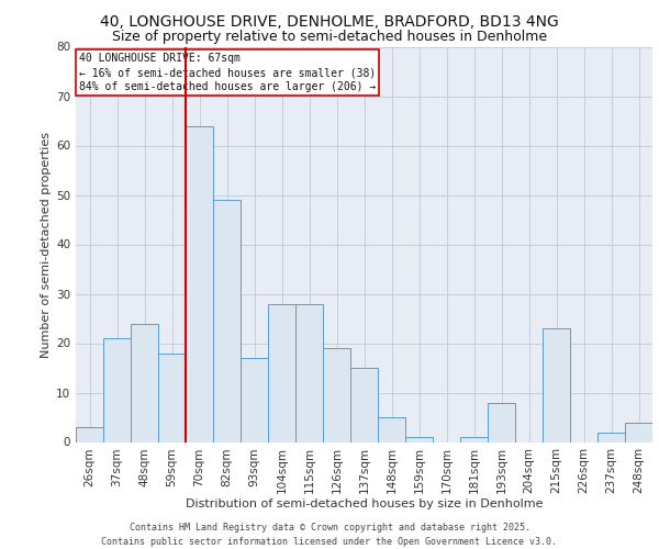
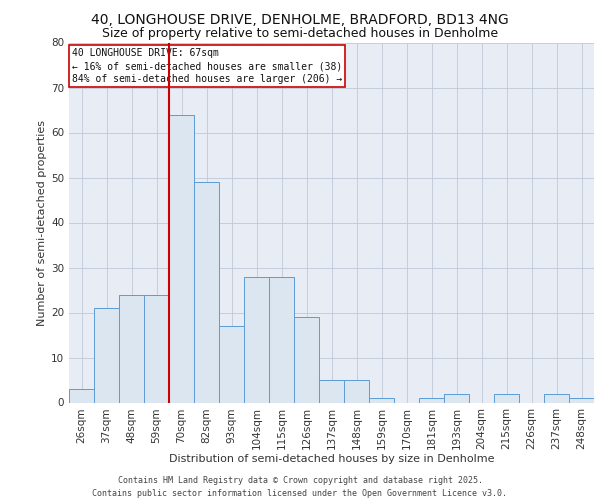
59sqm: 18 -> 24
137sqm: 15 -> 5
193sqm: 8 -> 2
215sqm: 23 -> 2
248sqm: 4 -> 1
